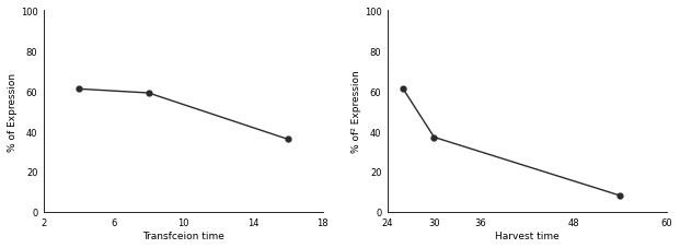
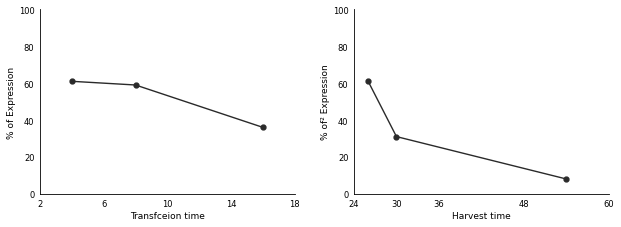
30: 37 -> 31
